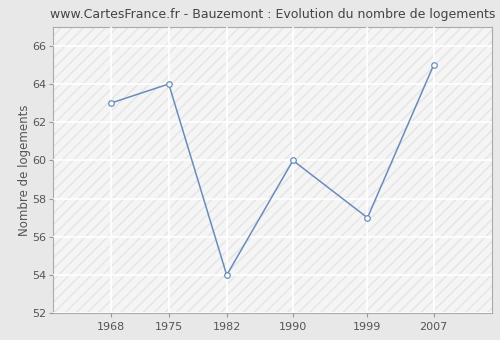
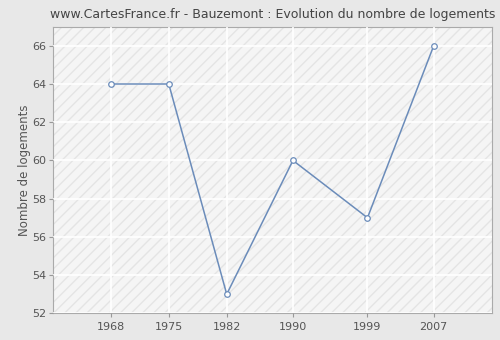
1968: 63 -> 64
1982: 54 -> 53
2007: 65 -> 66
